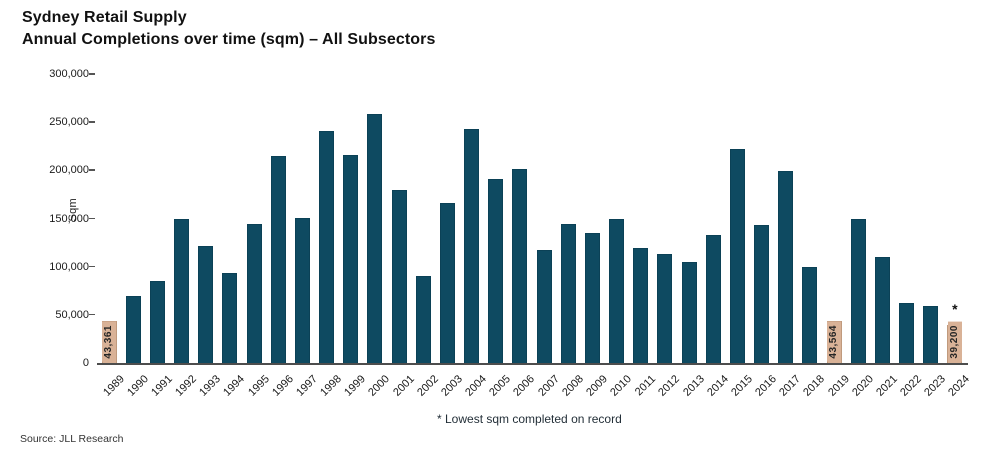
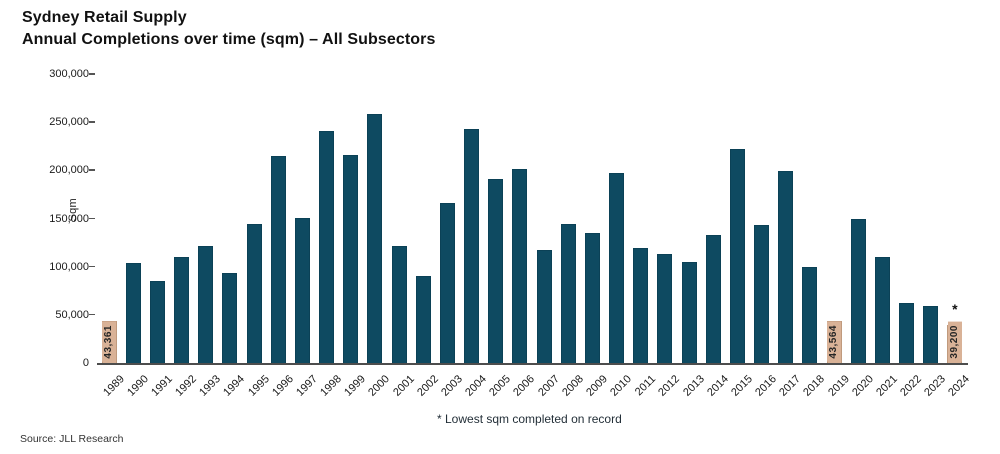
1990: 70000 -> 100000
1992: 150000 -> 110000
2001: 180000 -> 120000
2010: 150000 -> 200000
